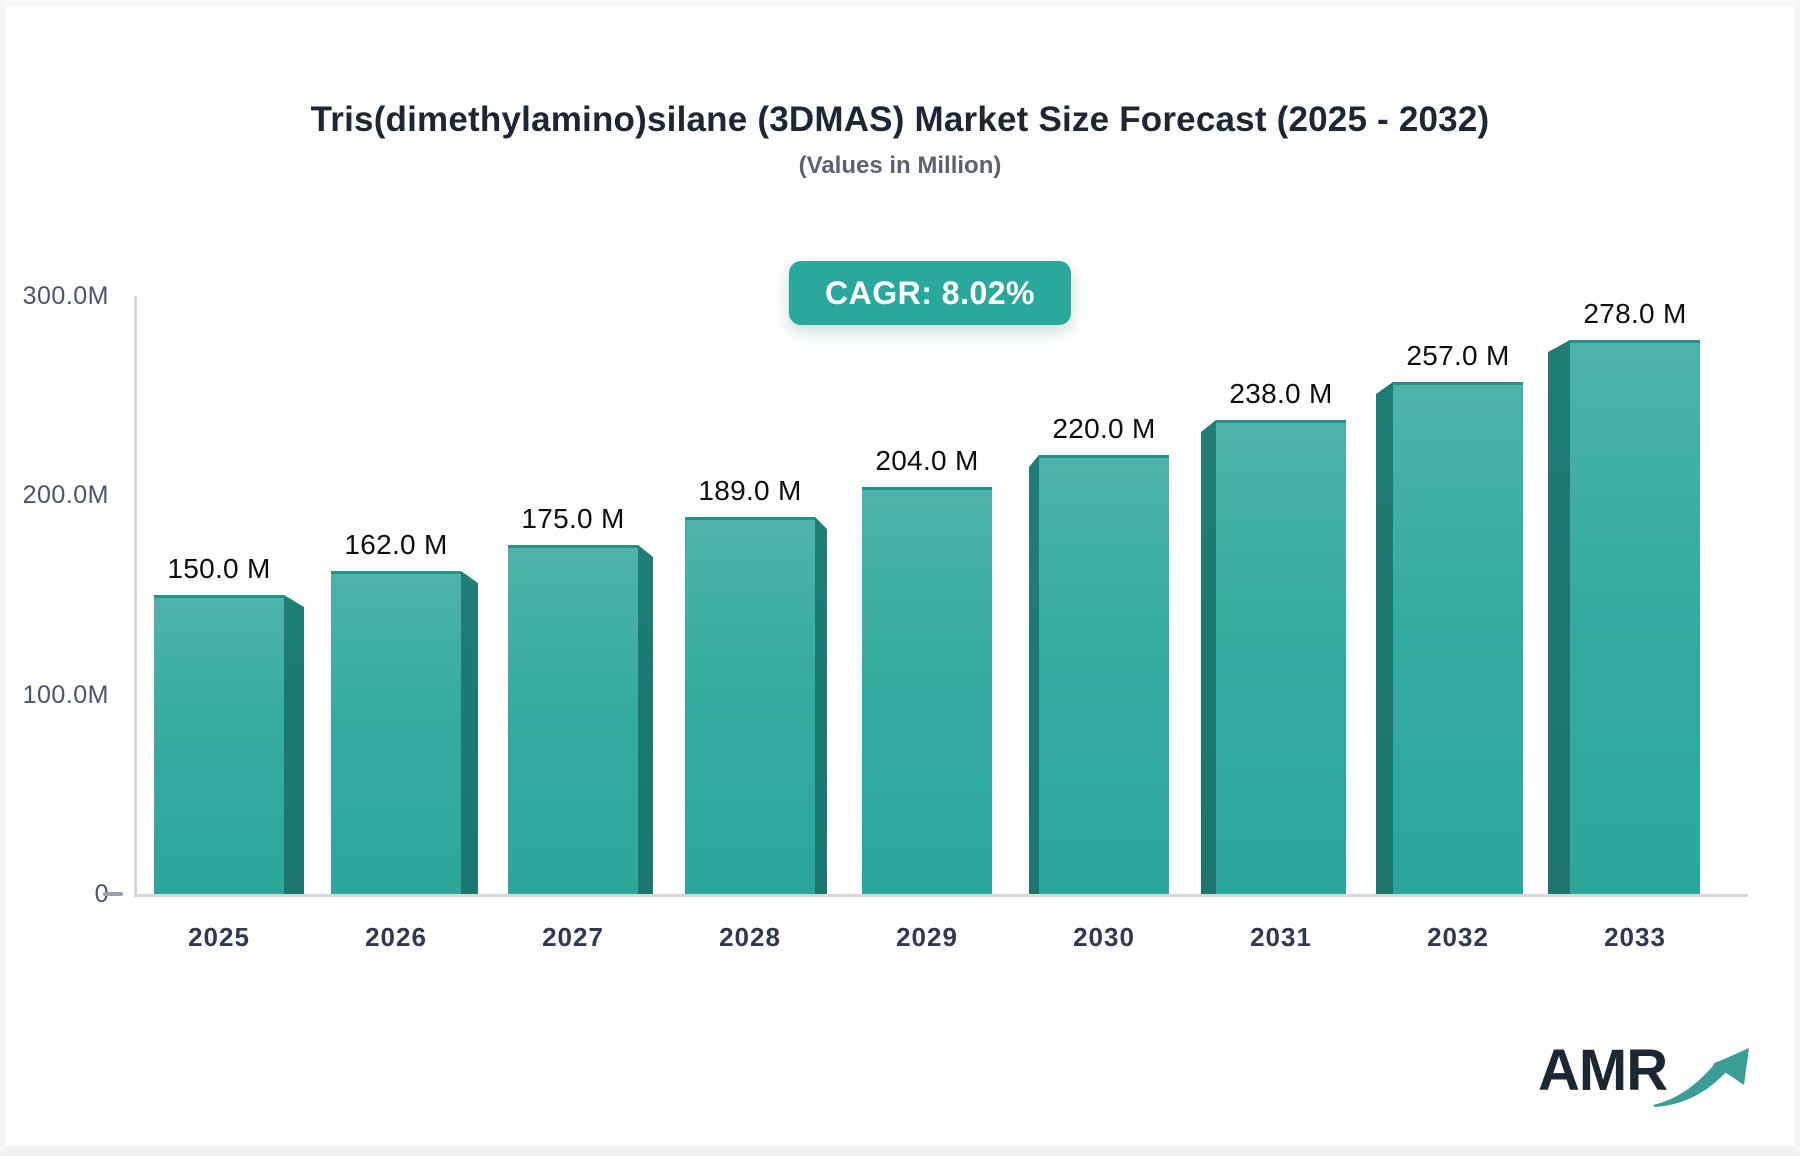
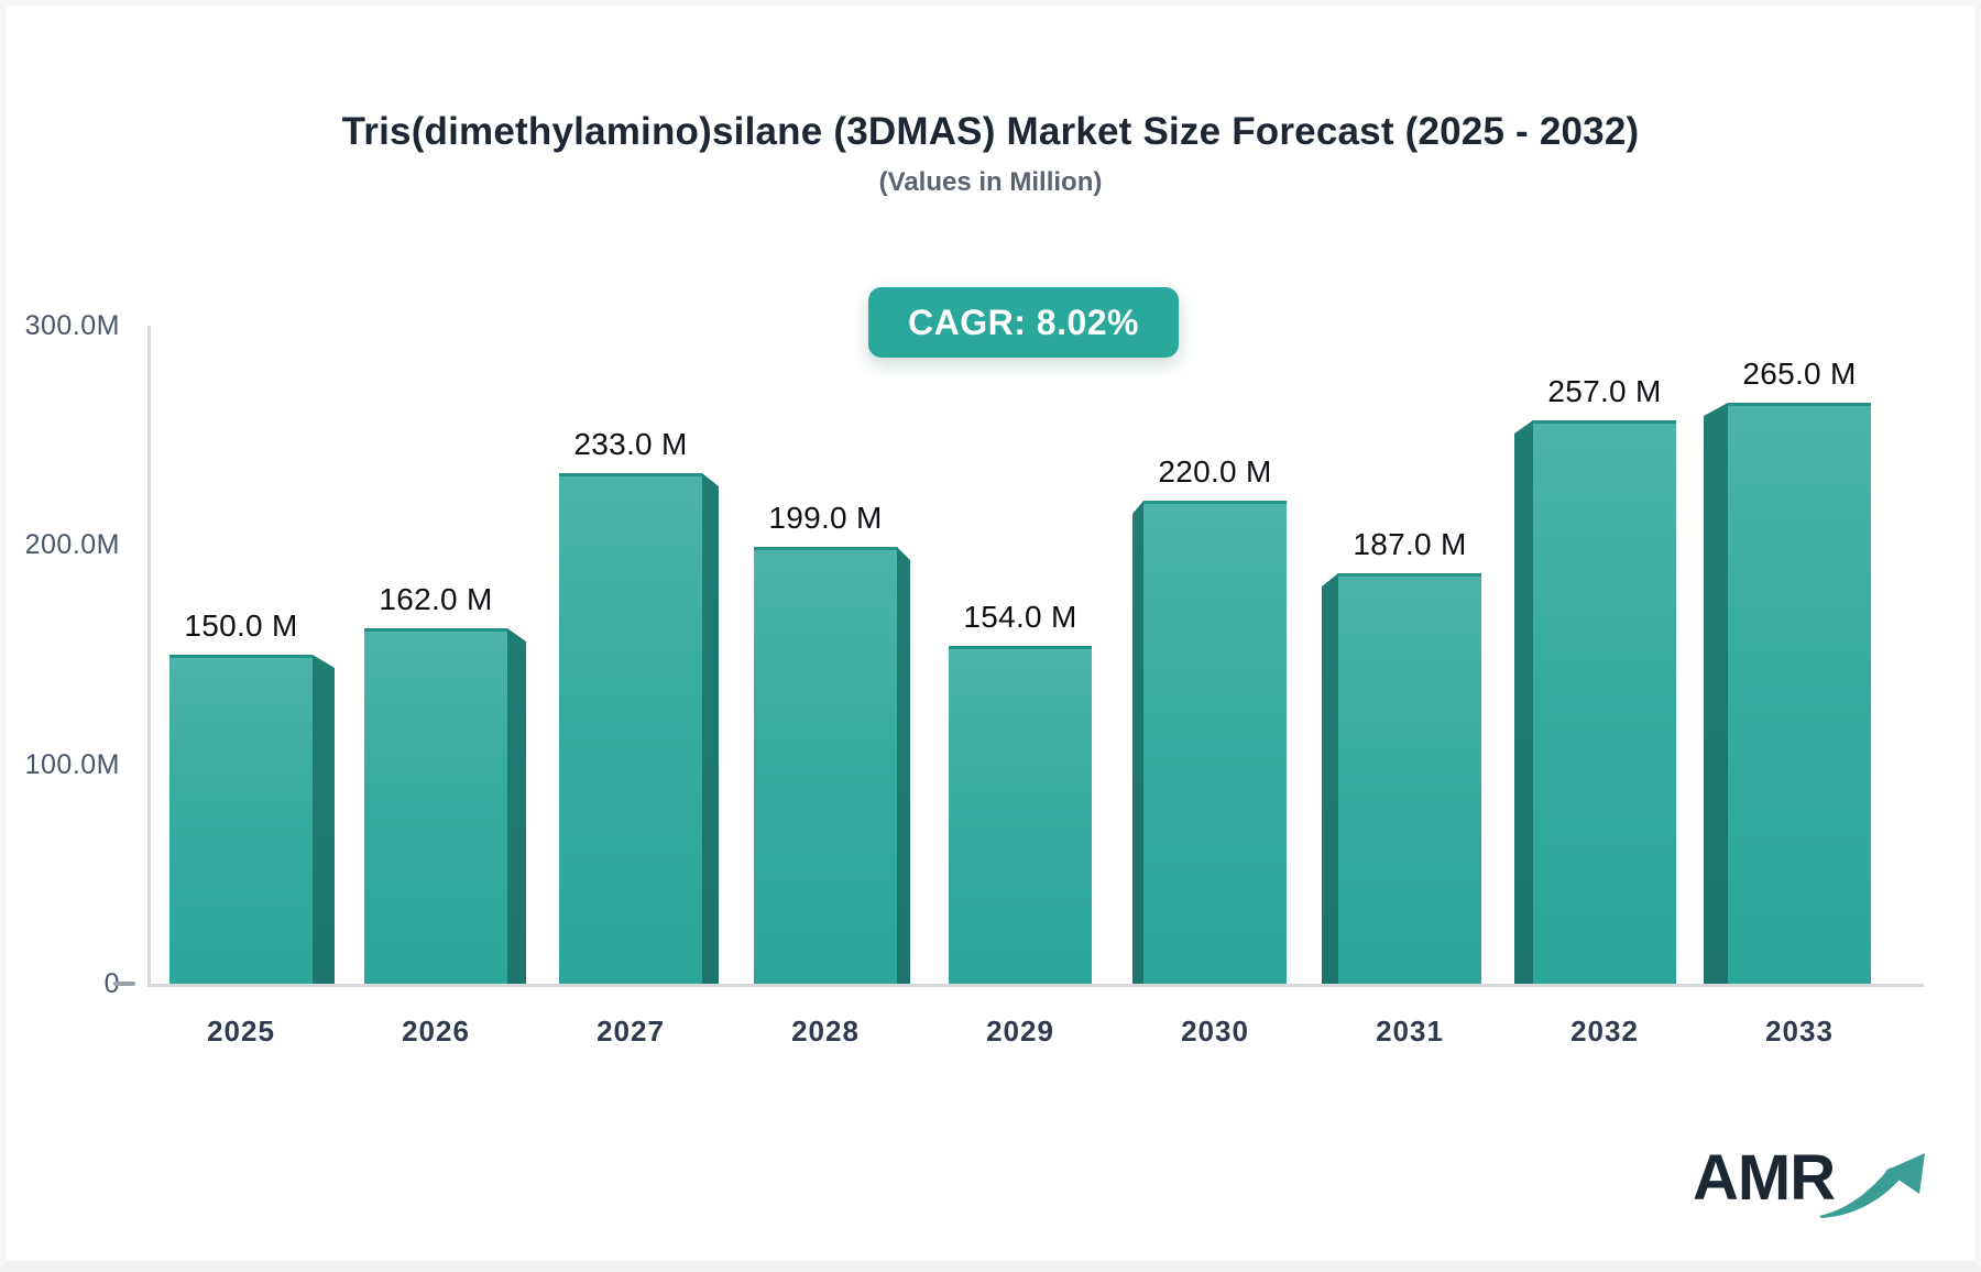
2027: 175.0 -> 233.0
2028: 189.0 -> 199.0
2029: 204.0 -> 154.0
2031: 238.0 -> 187.0
2033: 278.0 -> 265.0
